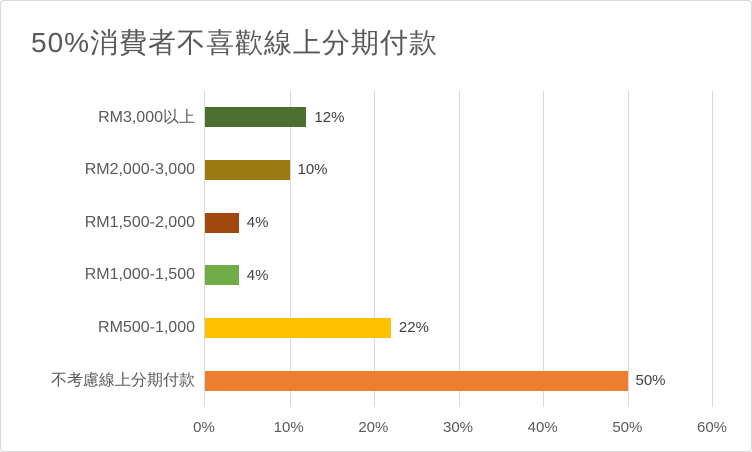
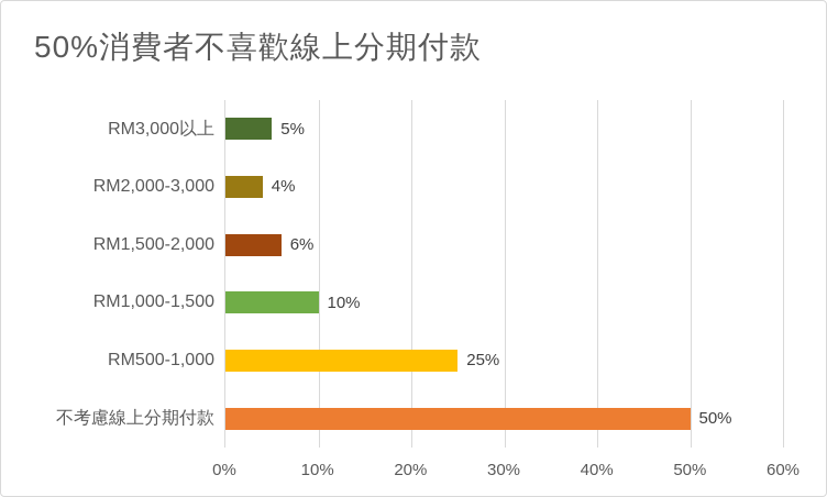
RM3,000以上: 12% -> 5%
RM2,000-3,000: 10% -> 4%
RM1,500-2,000: 4% -> 6%
RM1,000-1,500: 4% -> 10%
RM500-1,000: 22% -> 25%
